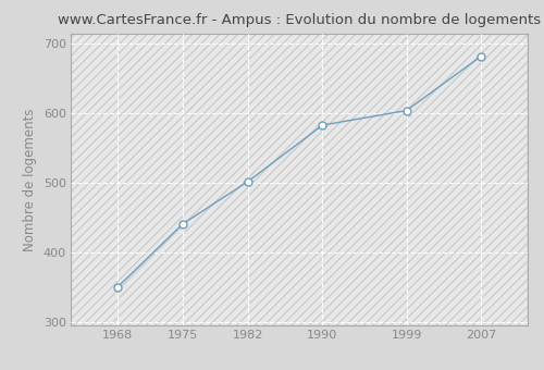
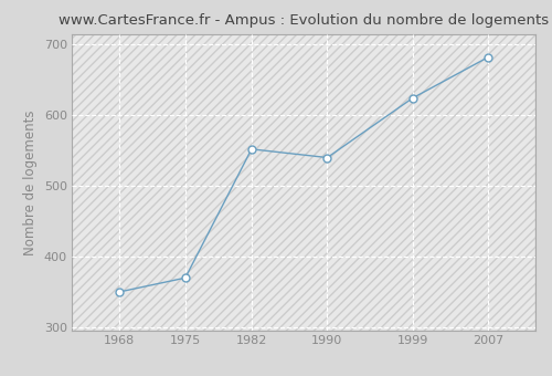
1975: 441 -> 370
1982: 502 -> 552
1990: 583 -> 540
1999: 604 -> 624
